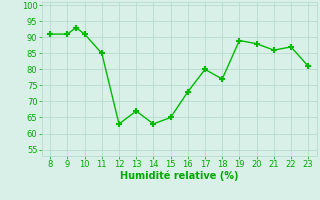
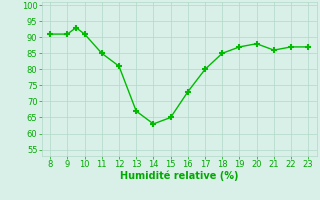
12: 63 -> 81
18: 77 -> 85
19: 89 -> 87
23: 81 -> 87
